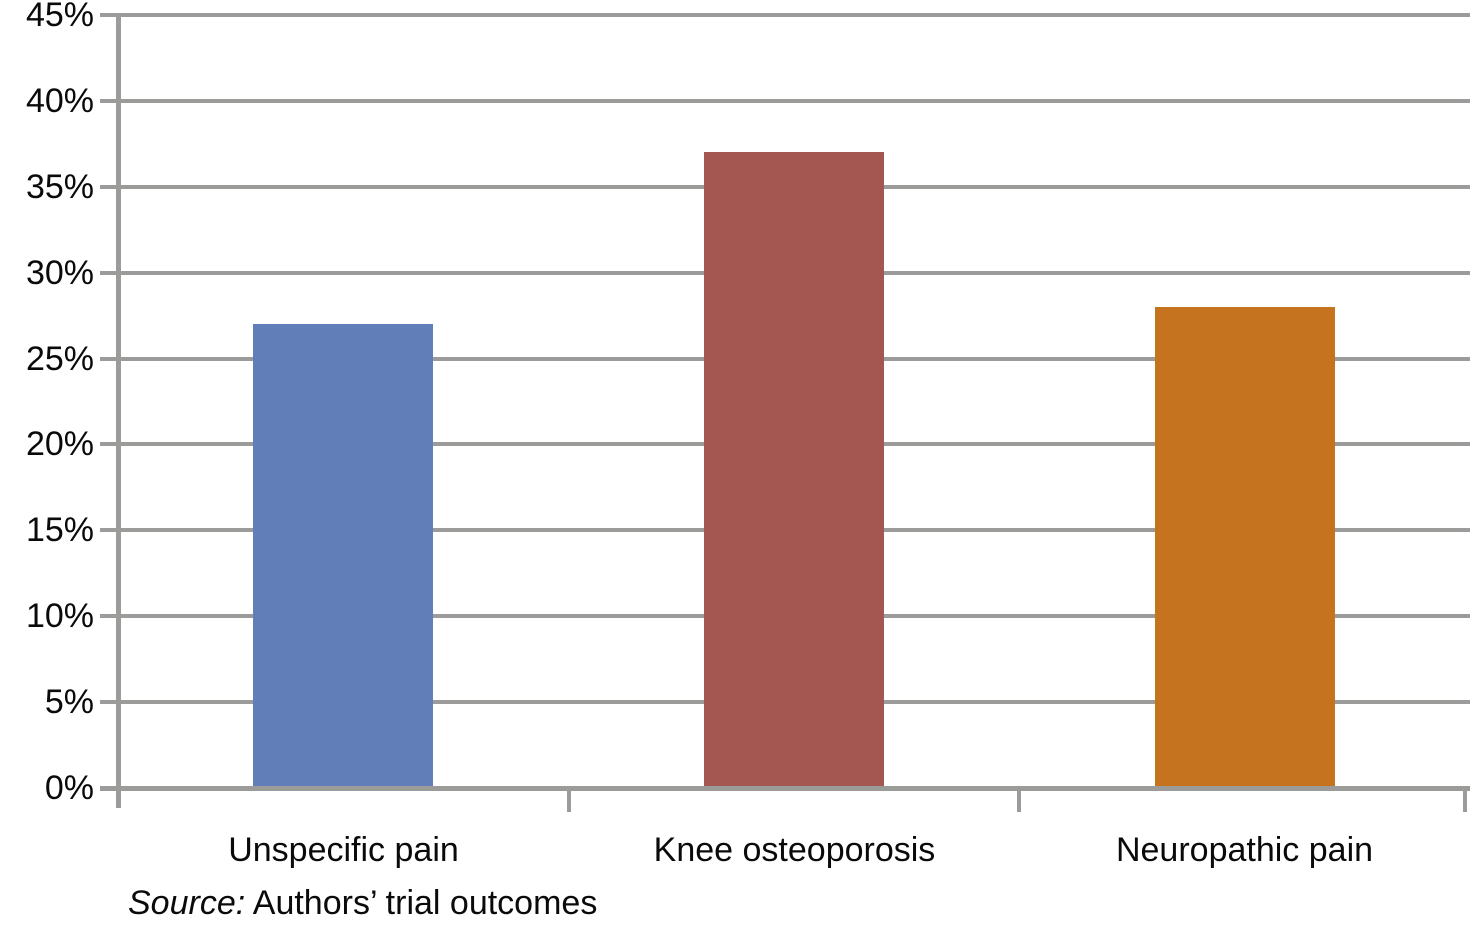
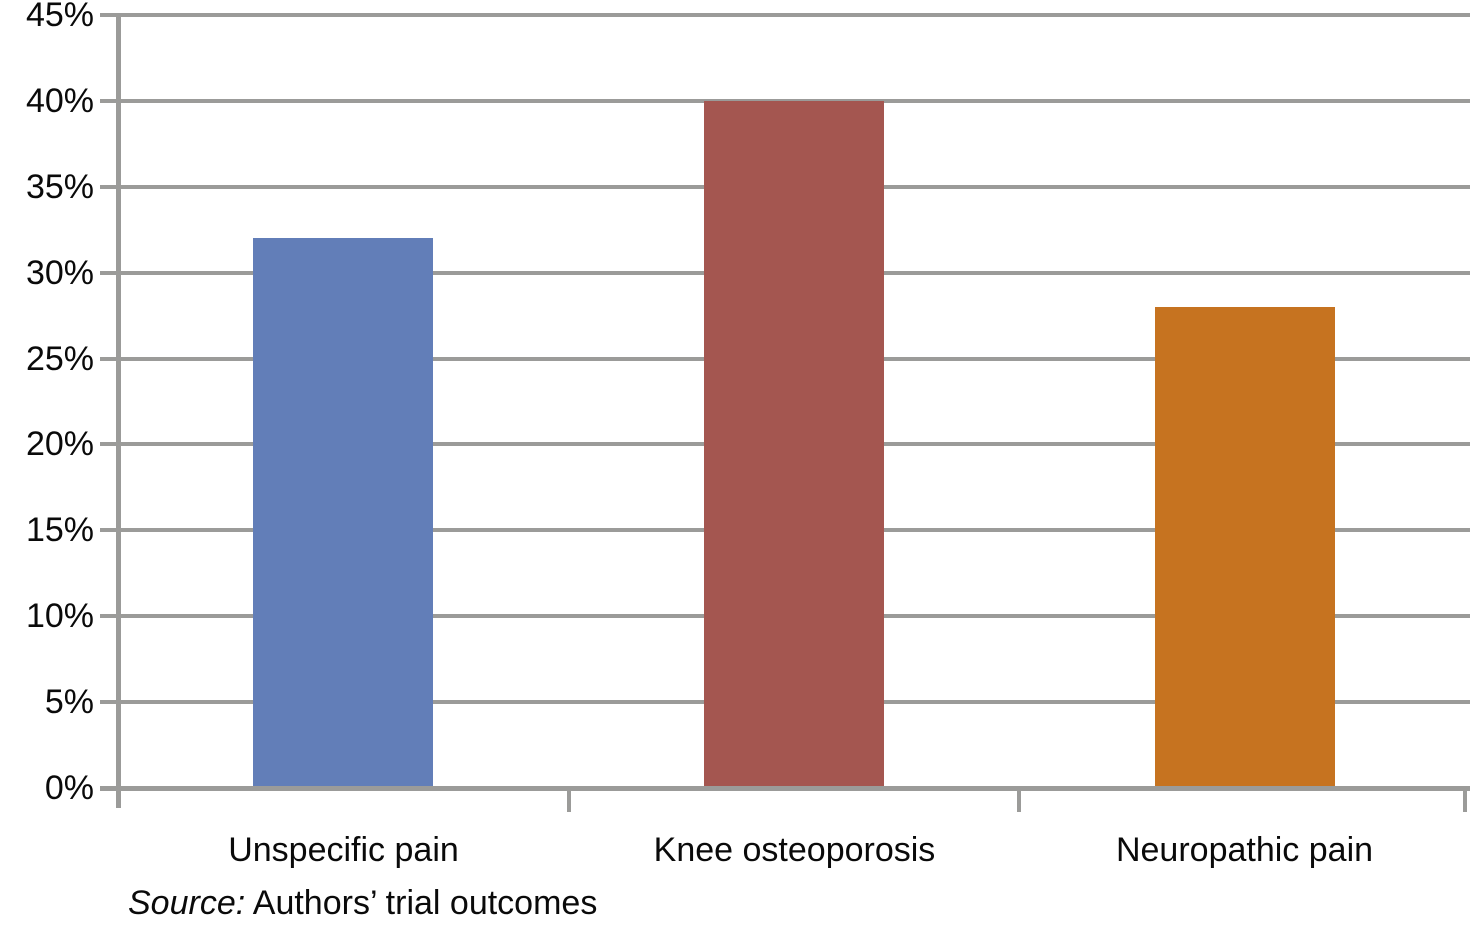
Unspecific pain: 27% -> 32%
Knee osteoporosis: 37% -> 40%
